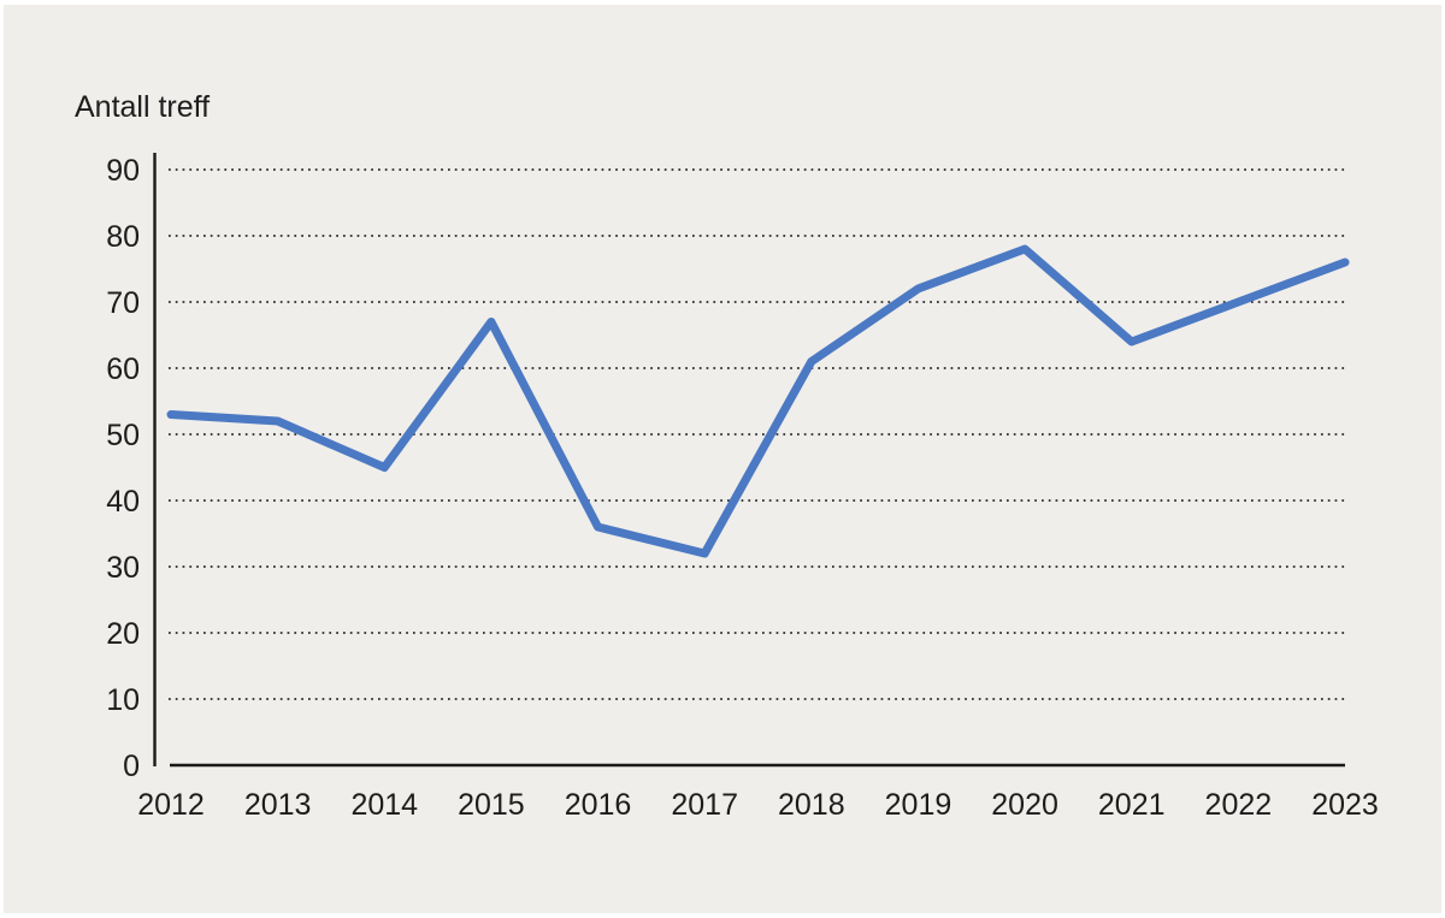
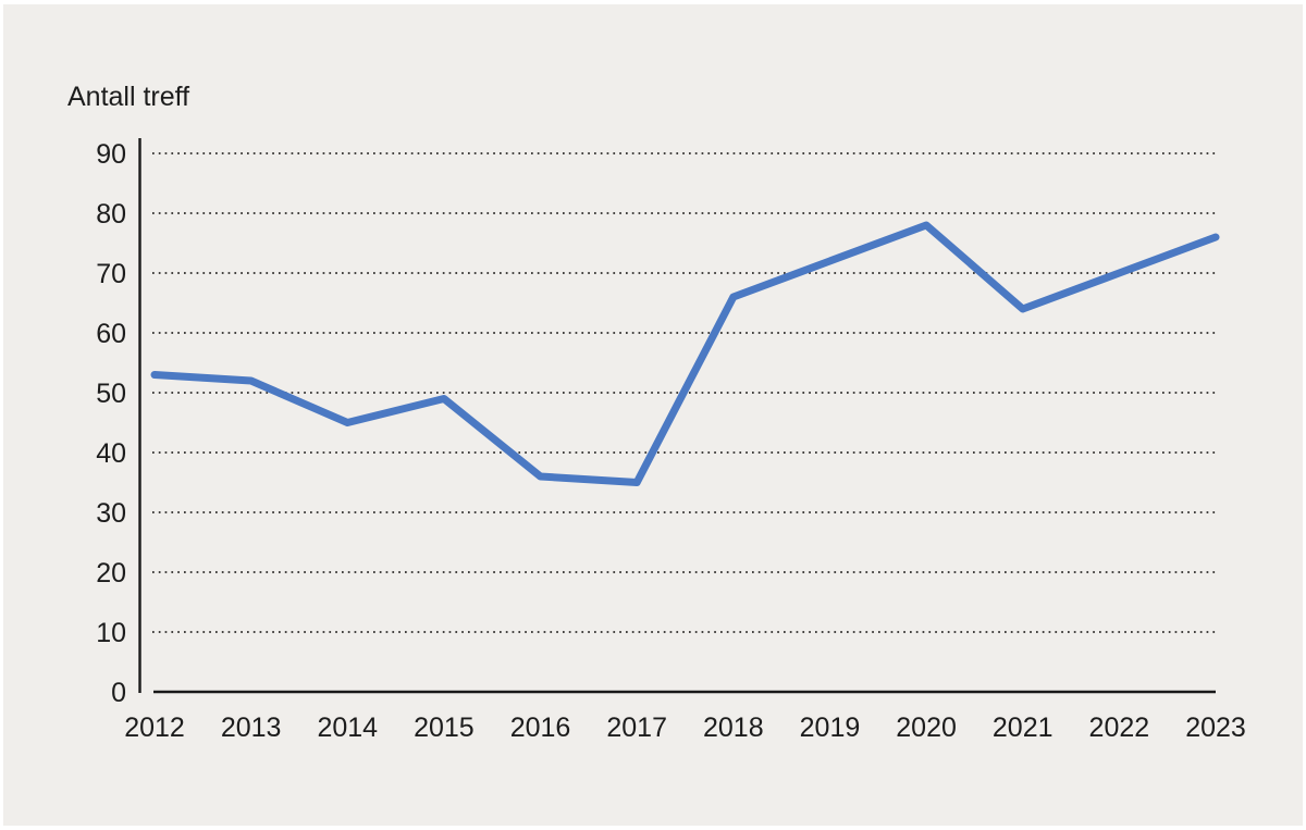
2015: 67 -> 49
2017: 32 -> 35
2018: 61 -> 66
